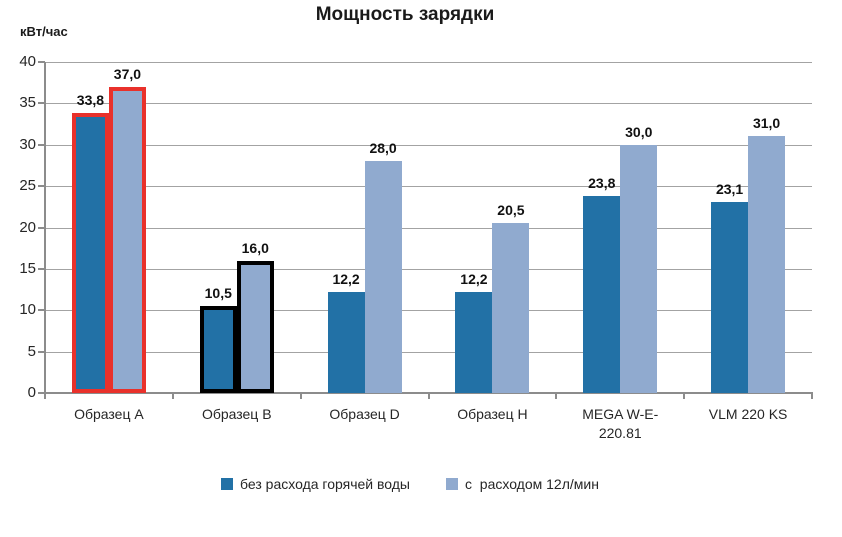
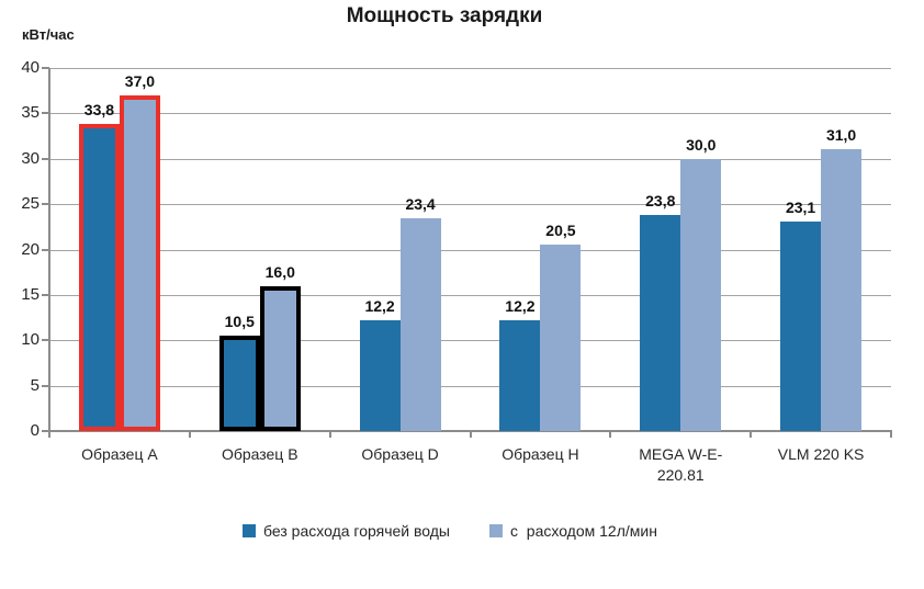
с расходом 12л/мин/Образец D: 28,0 -> 23,4
